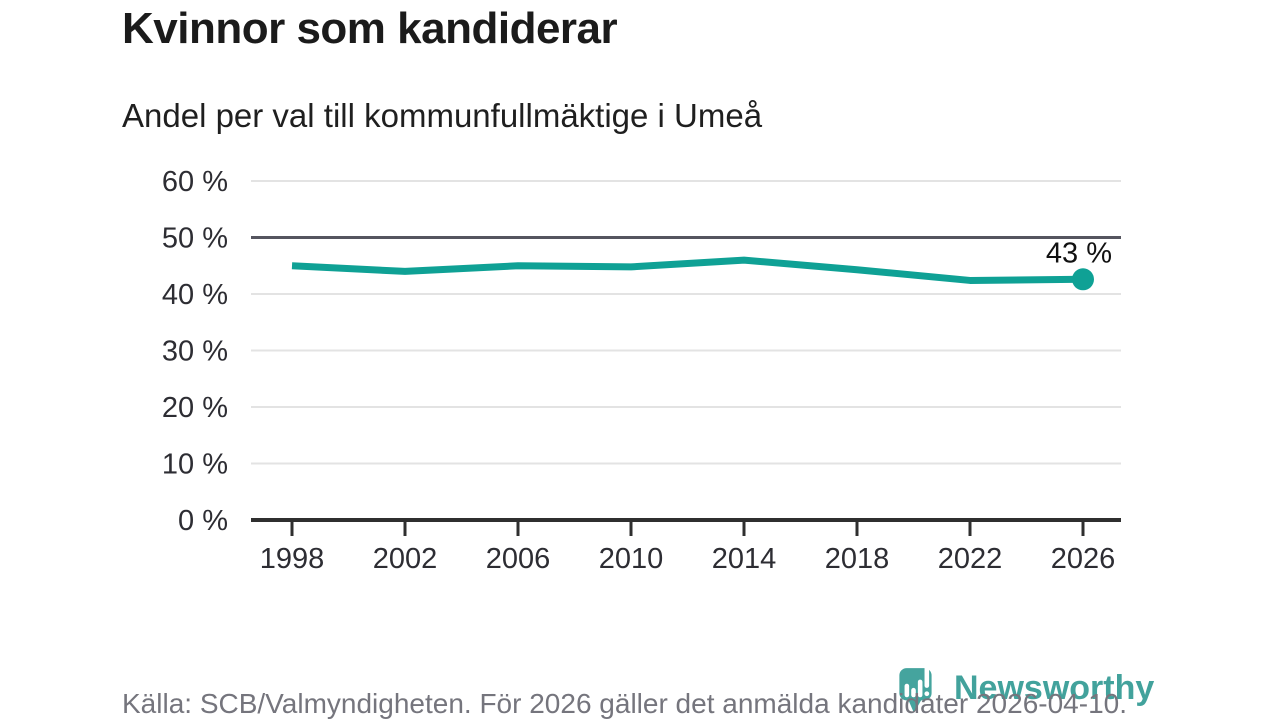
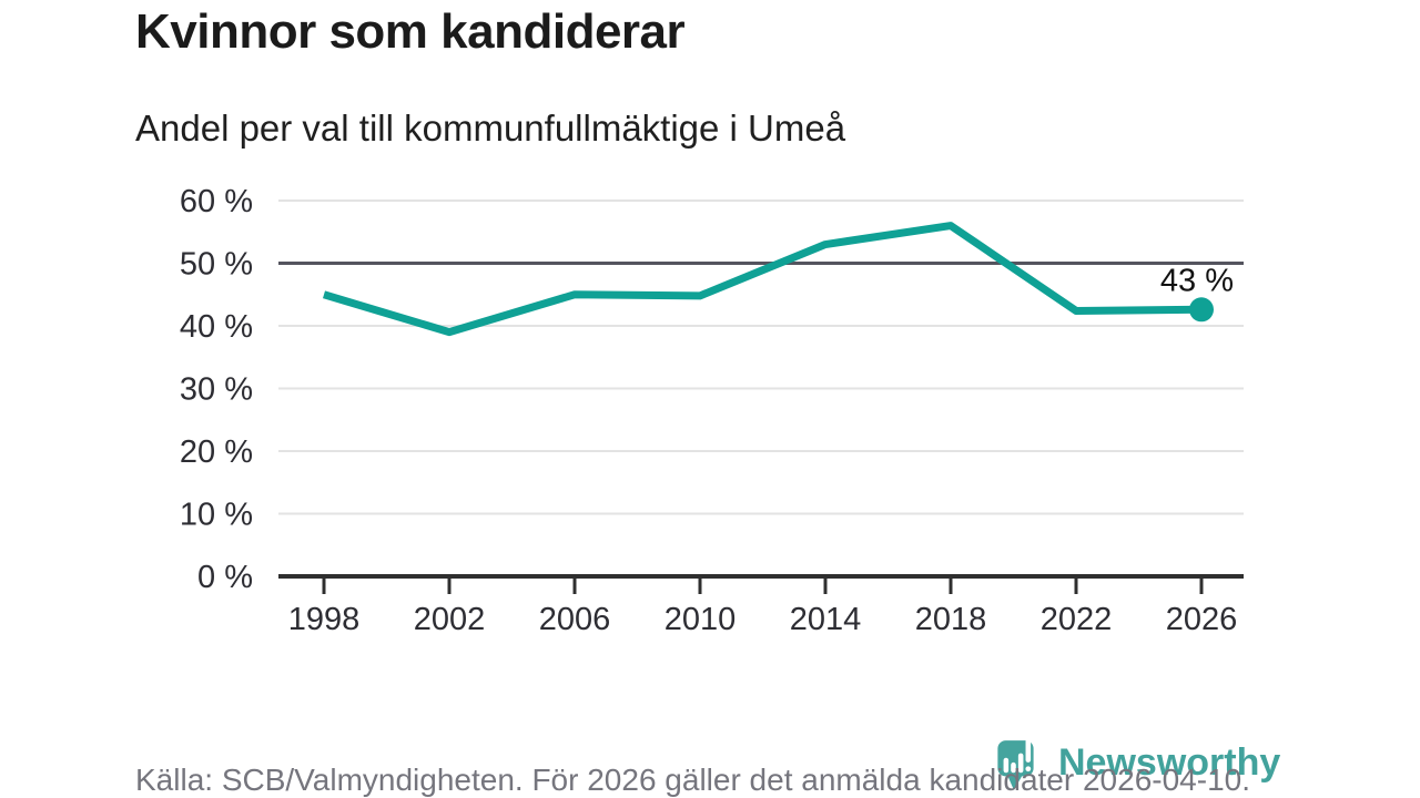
2002: 44% -> 39%
2014: 46% -> 53%
2018: 44% -> 56%
